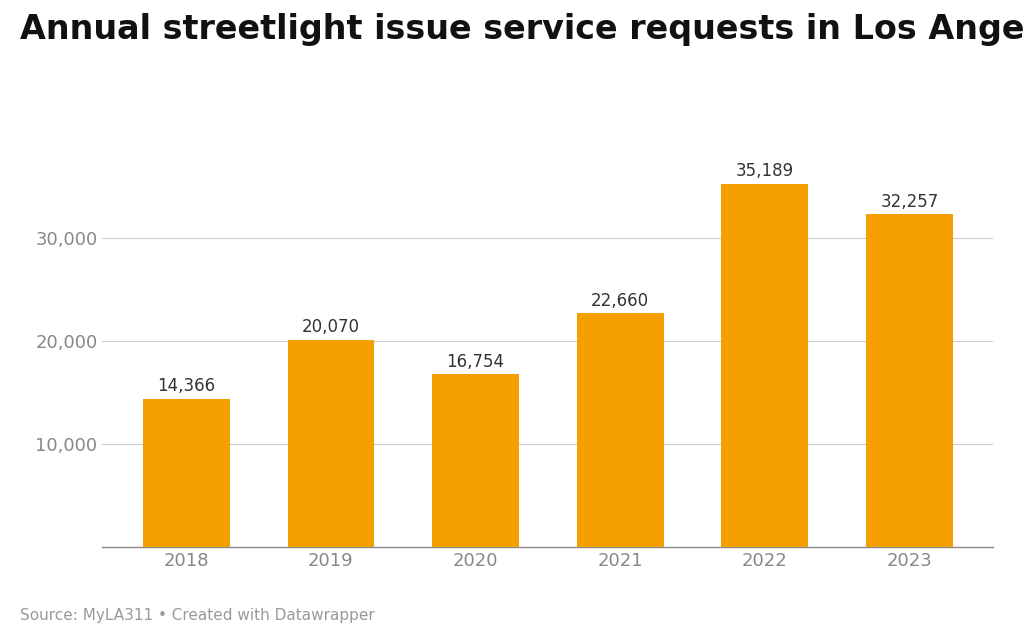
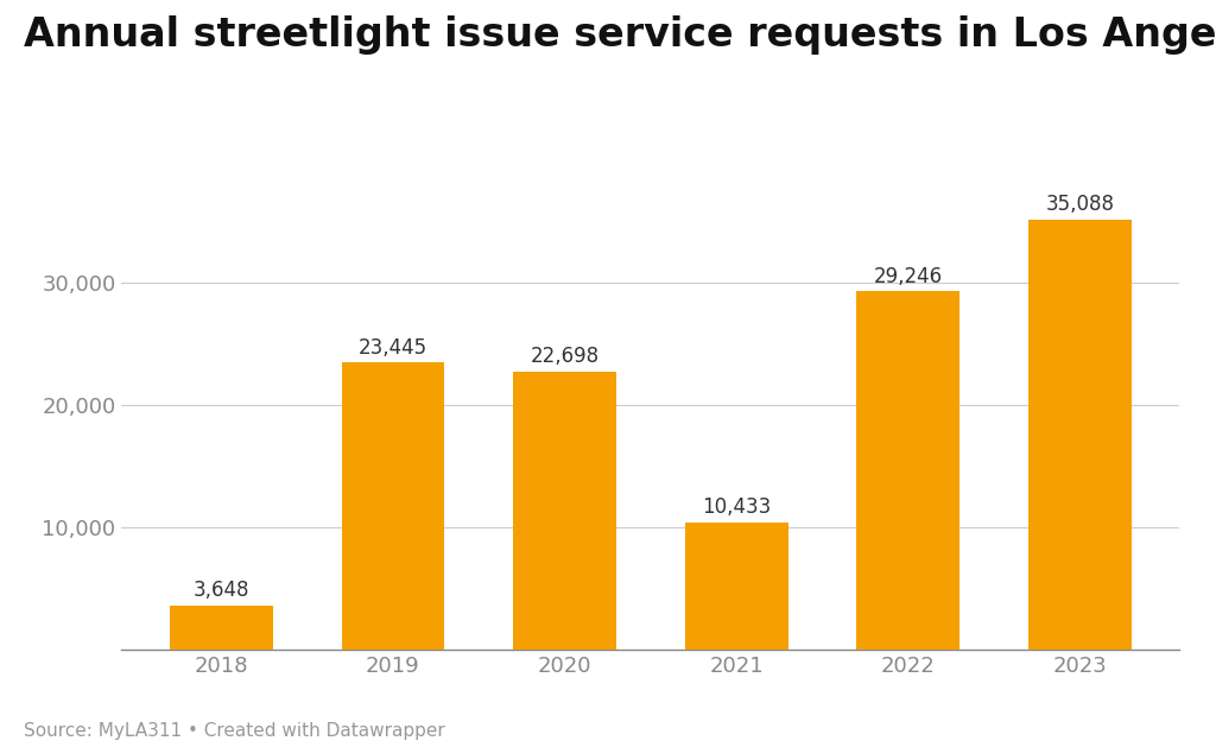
2018: 14,366 -> 3,648
2019: 20,070 -> 23,445
2020: 16,754 -> 22,698
2021: 22,660 -> 10,433
2022: 35,189 -> 29,246
2023: 32,257 -> 35,088
